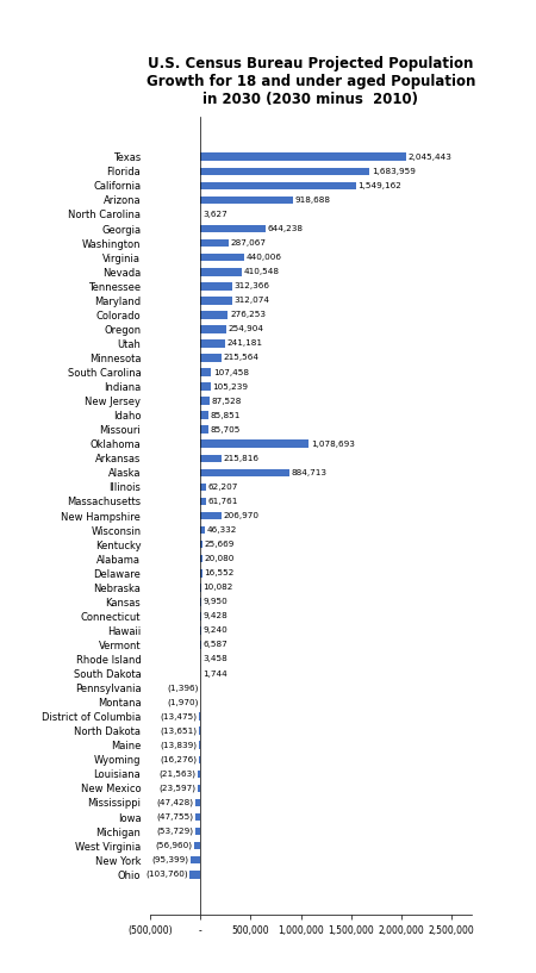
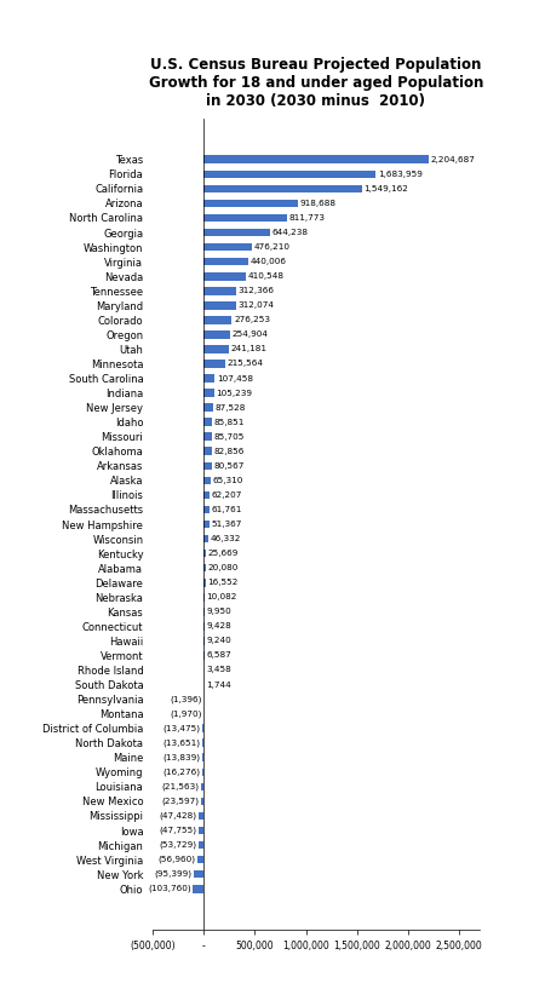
Texas: 2,045,443 -> 2,204,687
North Carolina: 3,627 -> 811,773
Washington: 287,067 -> 476,210
Oklahoma: 1,078,693 -> 82,856
Arkansas: 215,816 -> 80,567
Alaska: 884,713 -> 65,310
New Hampshire: 206,970 -> 51,367
